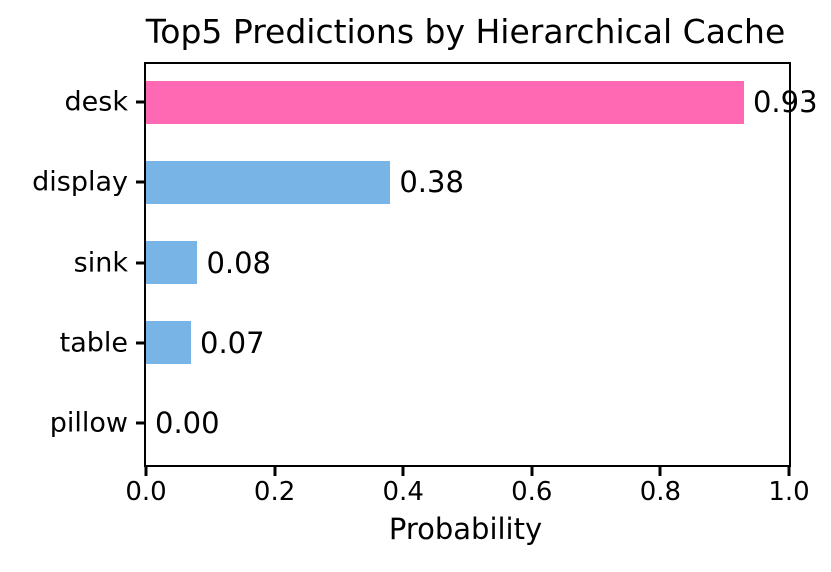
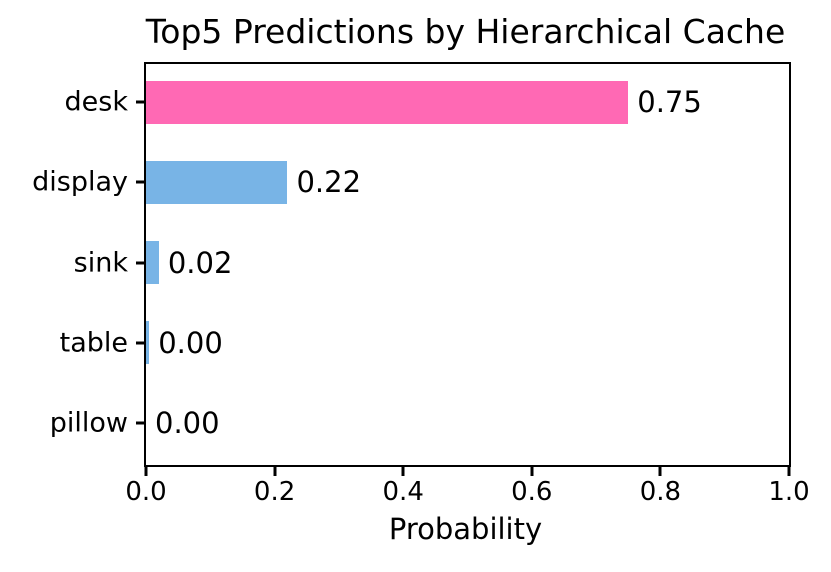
desk: 0.93 -> 0.75
display: 0.38 -> 0.22
sink: 0.08 -> 0.02
table: 0.07 -> 0.00
